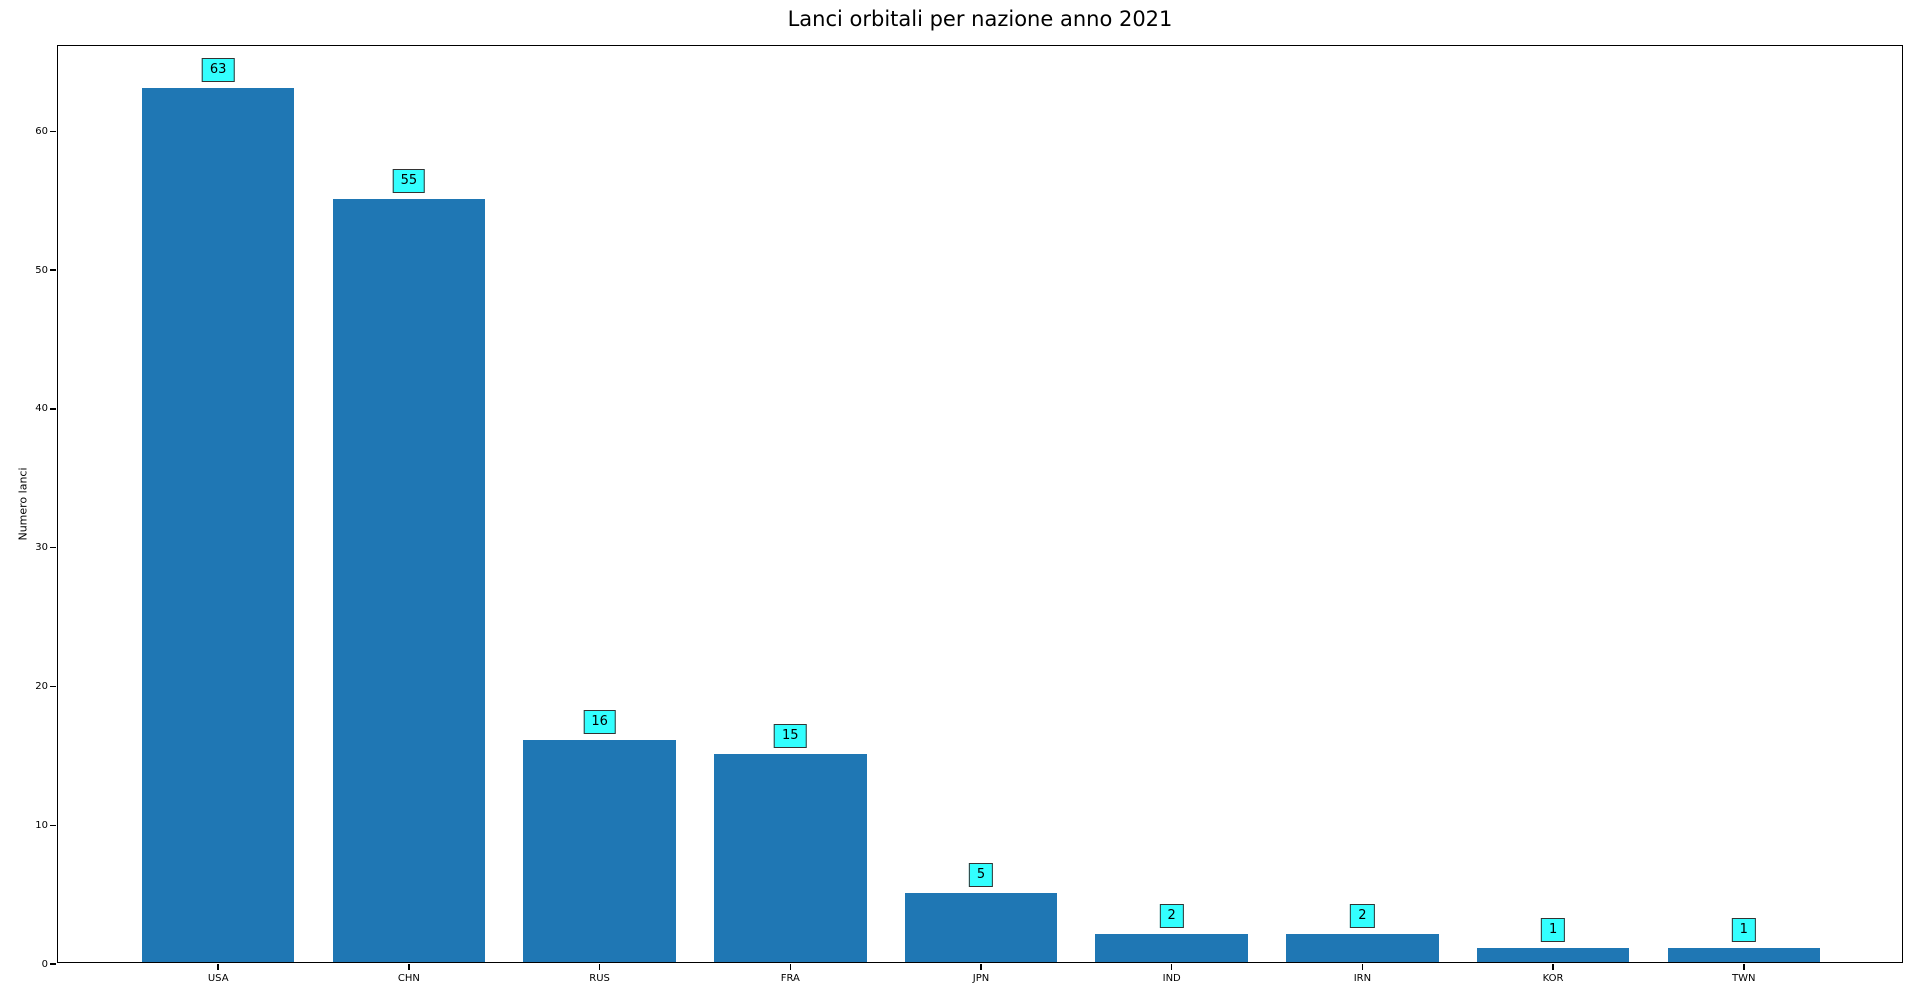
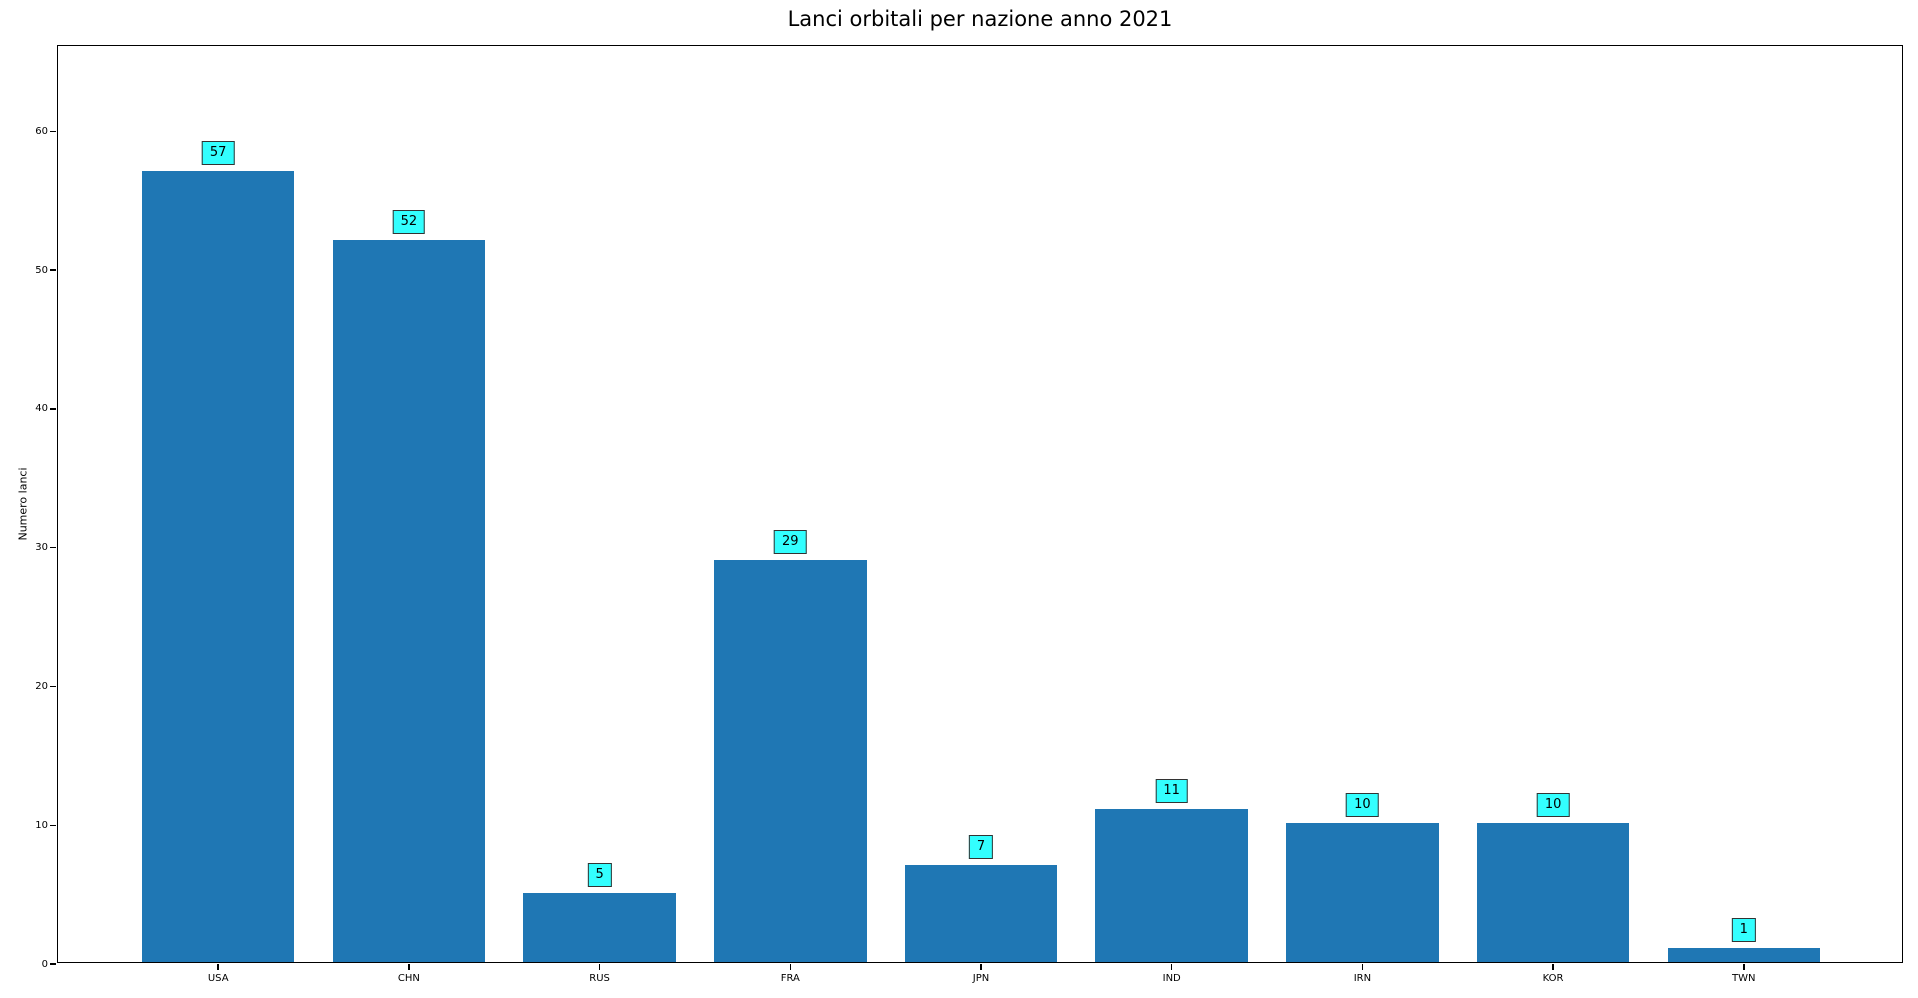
USA: 63 -> 57
CHN: 55 -> 52
RUS: 16 -> 5
FRA: 15 -> 29
JPN: 5 -> 7
IND: 2 -> 11
IRN: 2 -> 10
KOR: 1 -> 10
